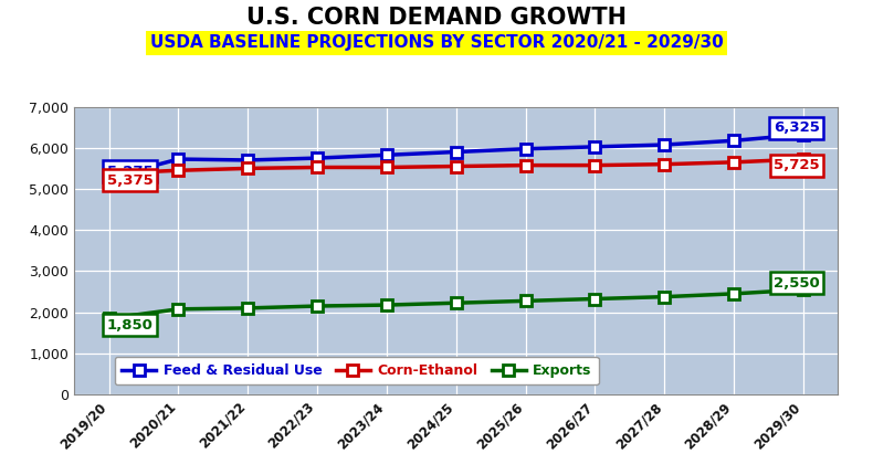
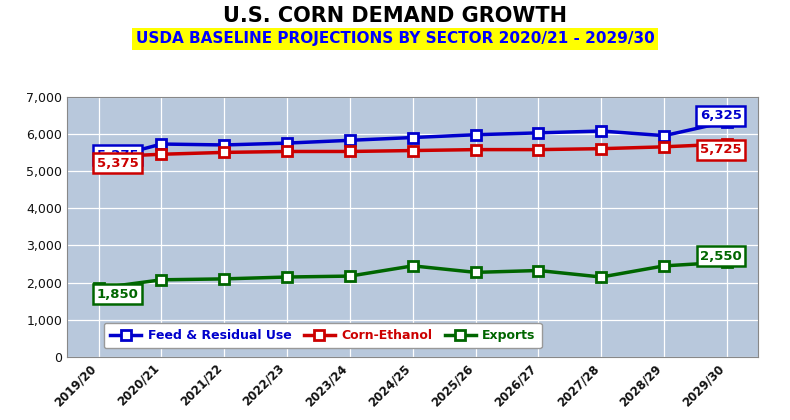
Exports/2024/25: 2,220 -> 2,450
Exports/2027/28: 2,380 -> 2,150
Feed & Residual Use/2028/29: 6,180 -> 5,950
